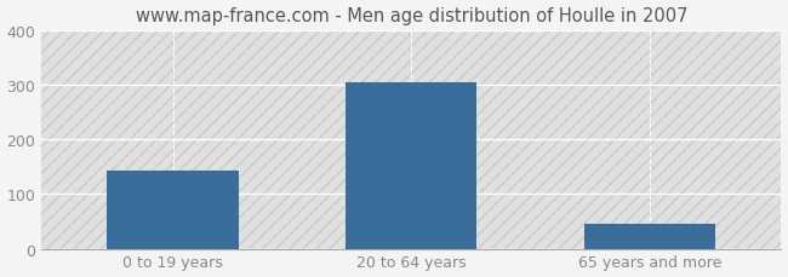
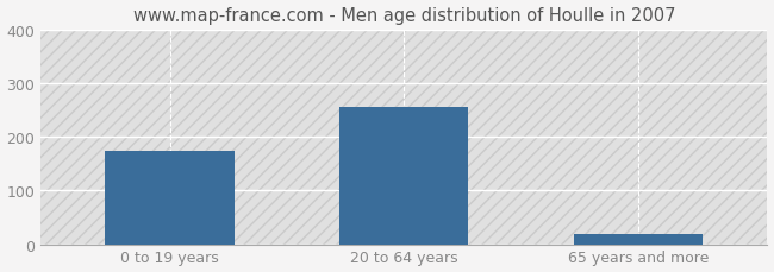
0 to 19 years: 143 -> 175
20 to 64 years: 305 -> 255
65 years and more: 46 -> 20
